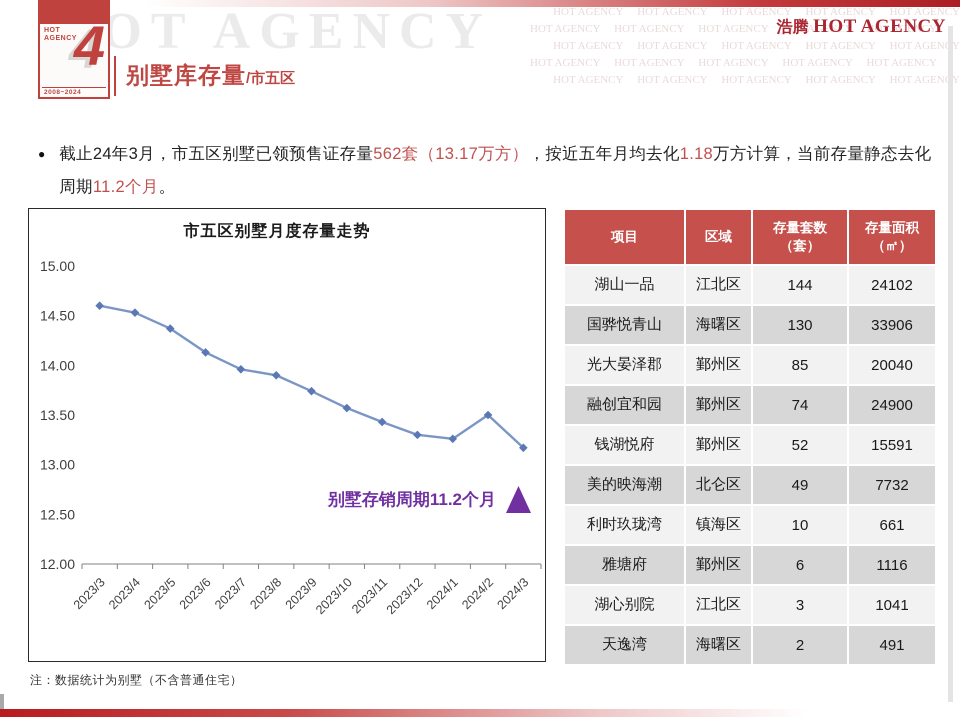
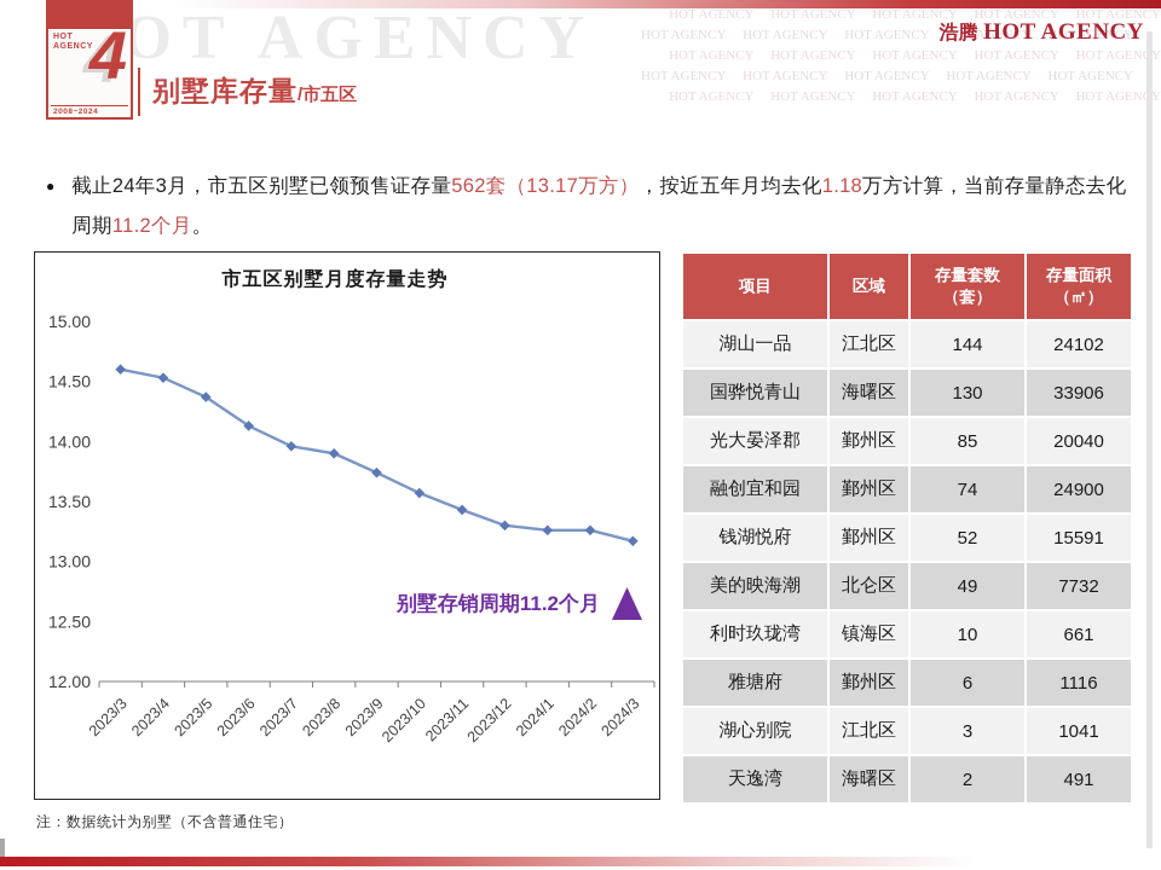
2024/2: 13.5 -> 13.3
